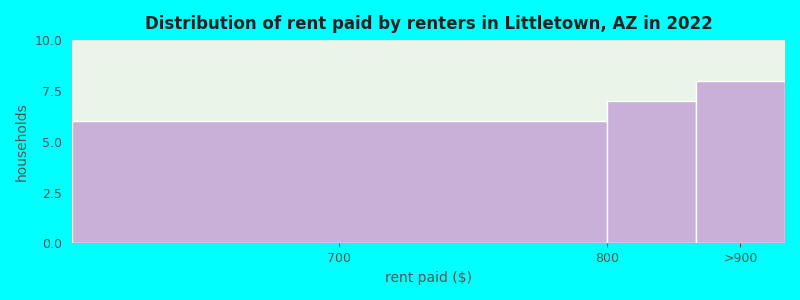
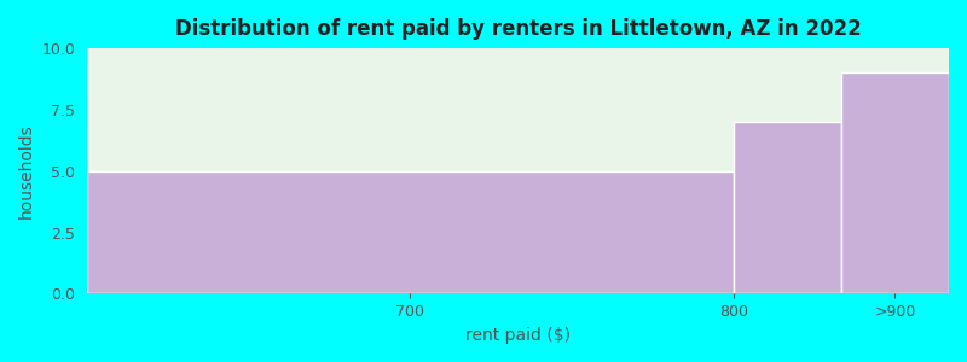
700: 6 -> 5
>900: 8 -> 9
